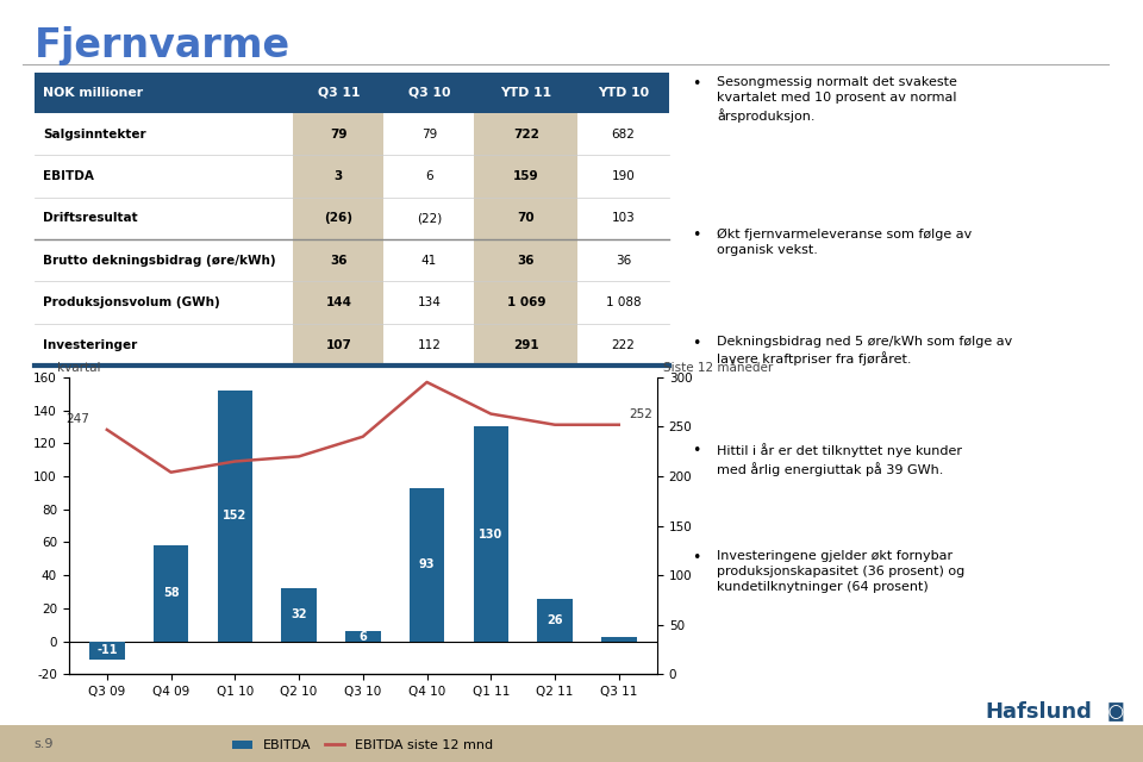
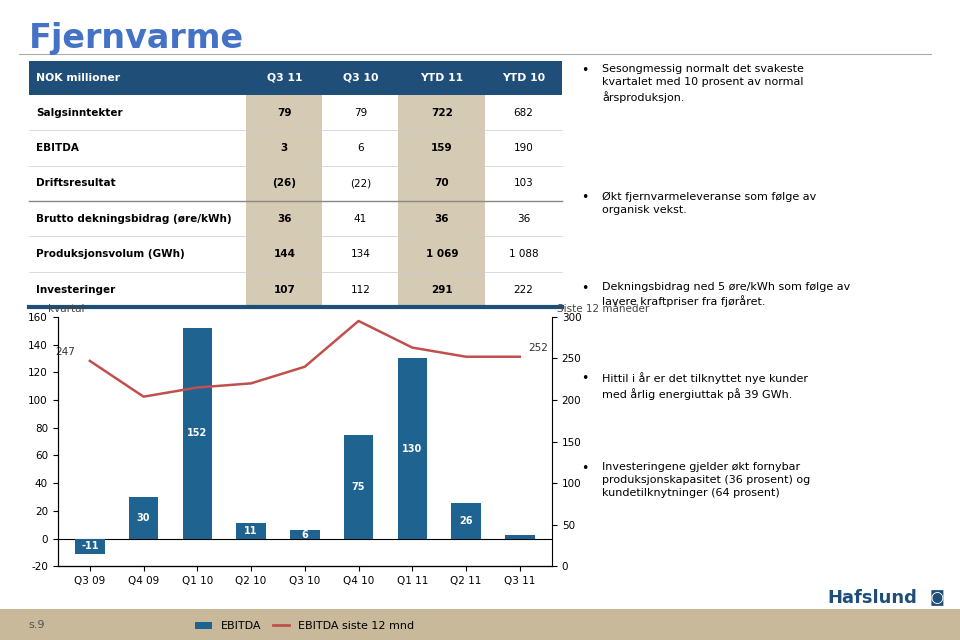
EBITDA/Q4 09: 58 -> 30
EBITDA/Q2 10: 32 -> 11
EBITDA/Q4 10: 93 -> 75
